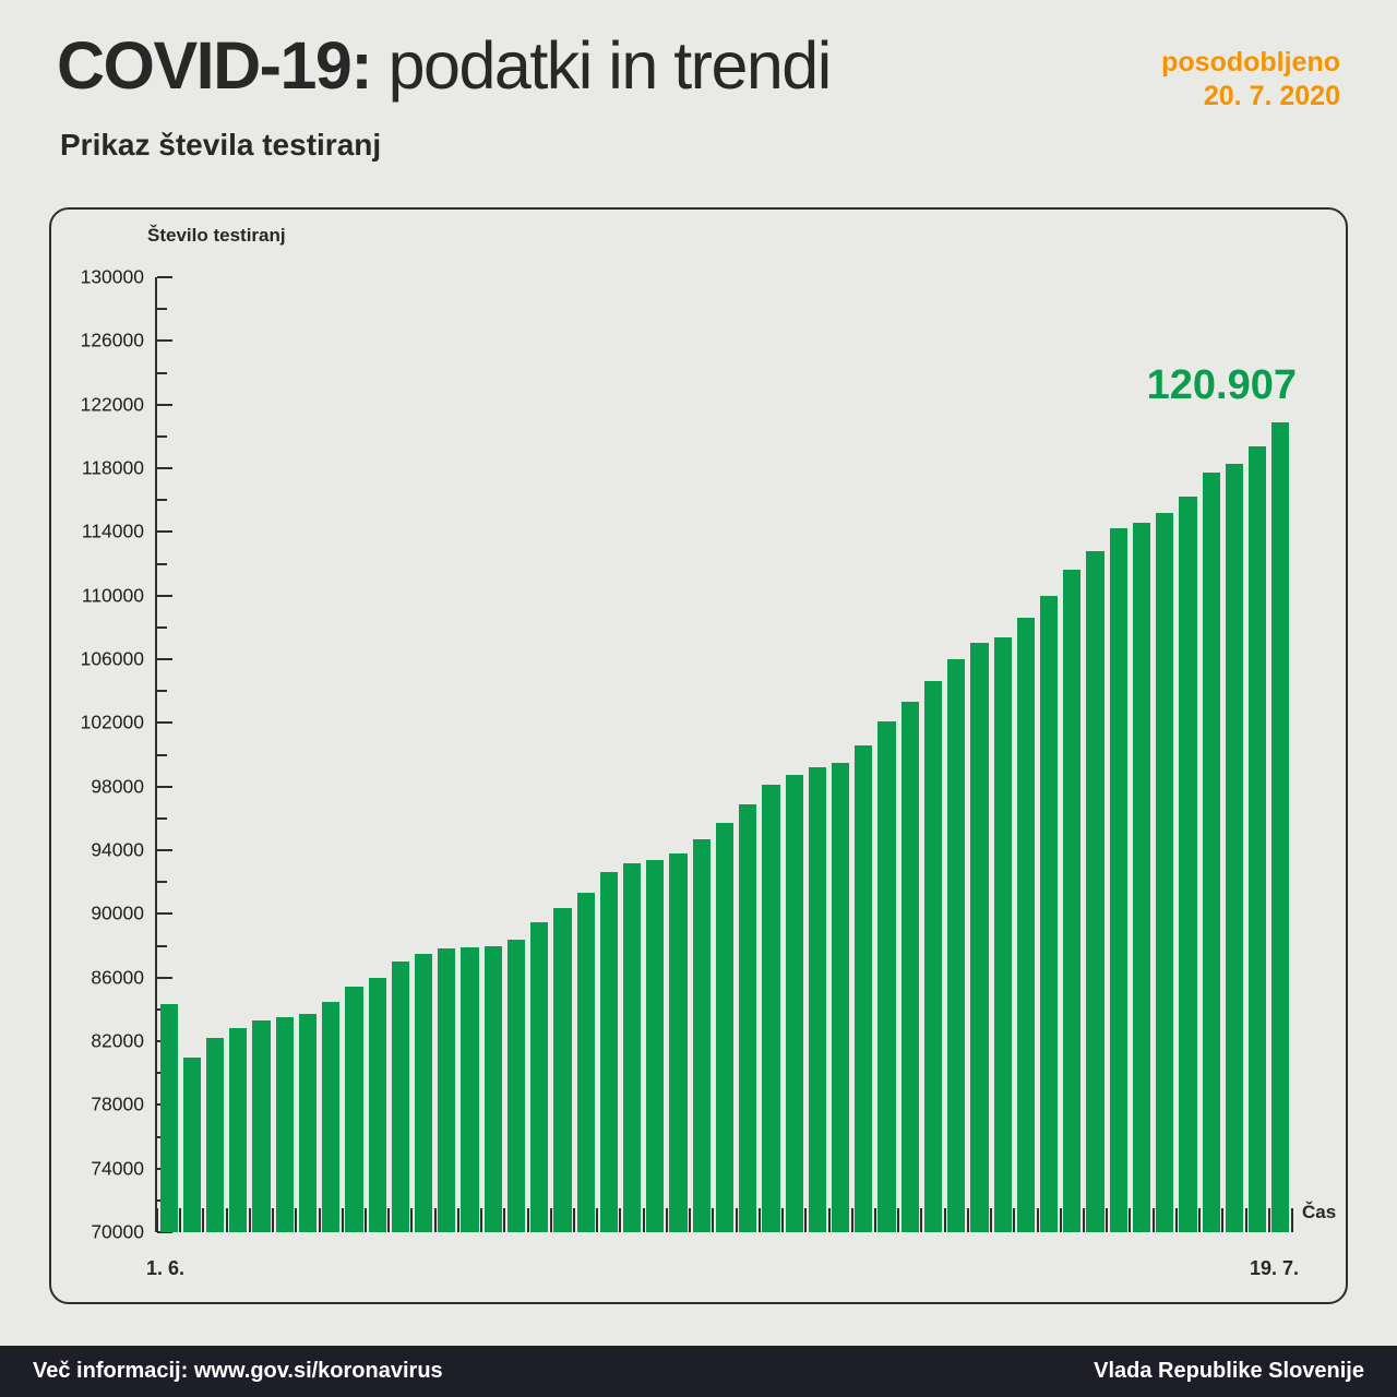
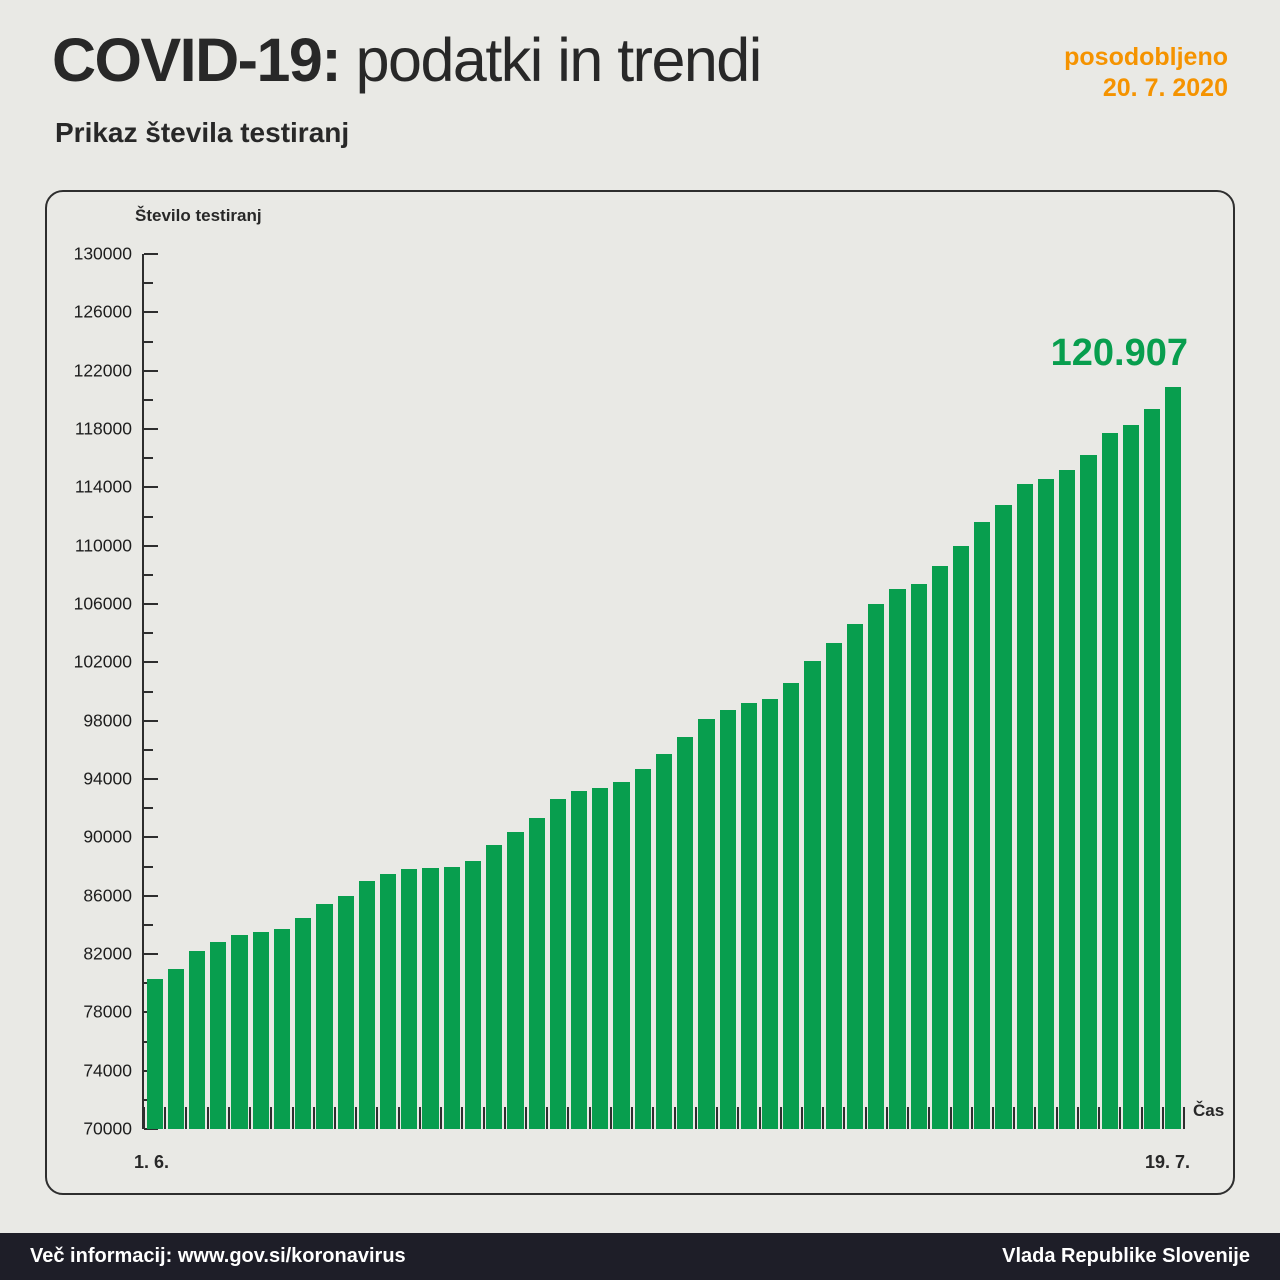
1. 6.: 84300 -> 80300
